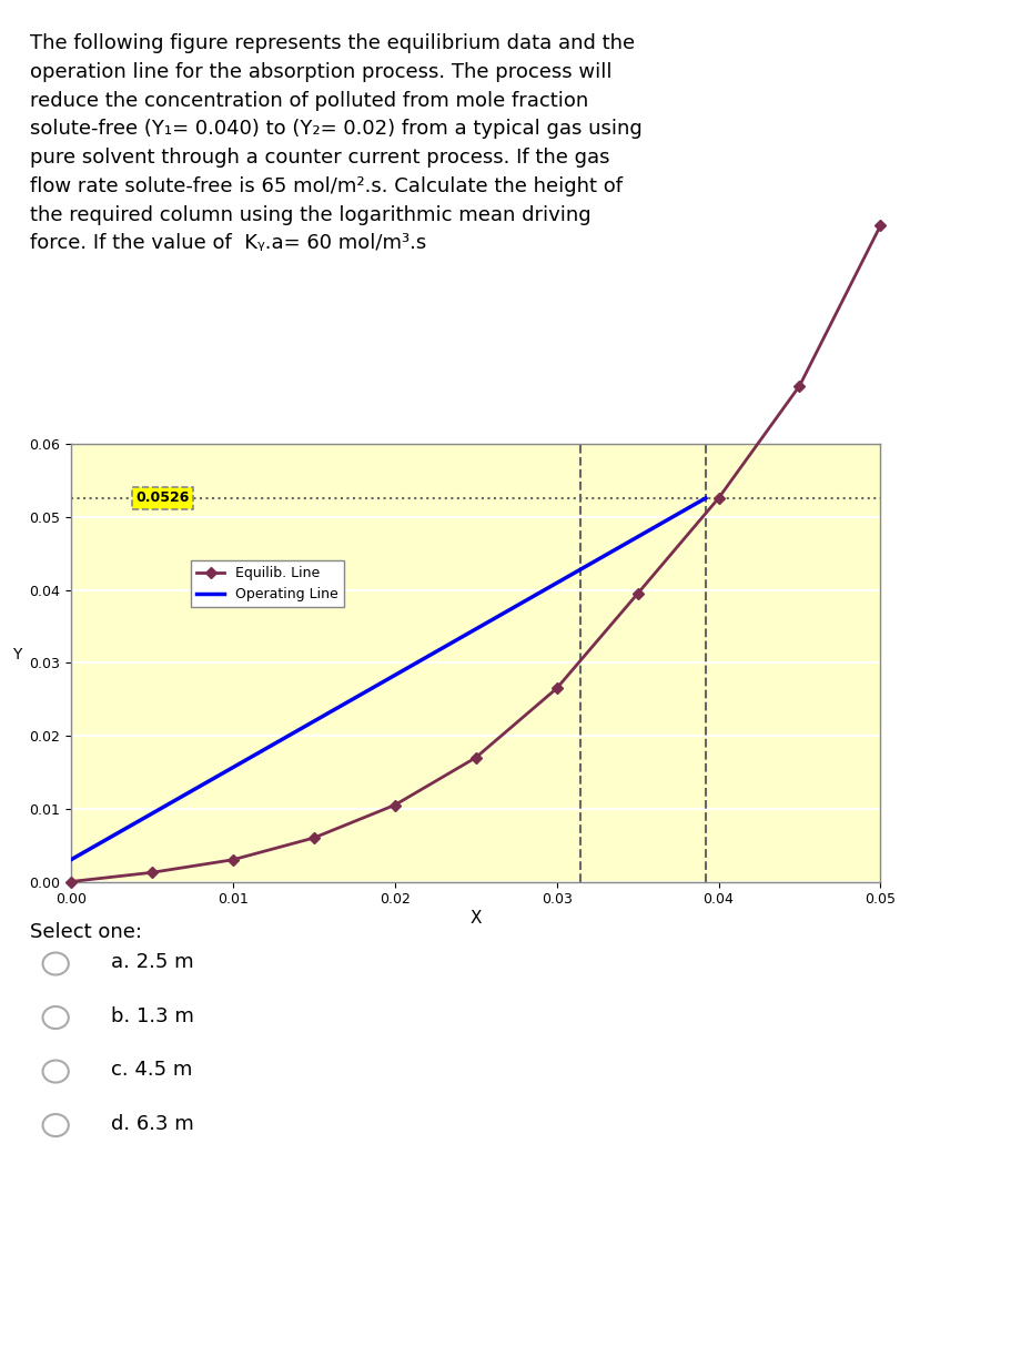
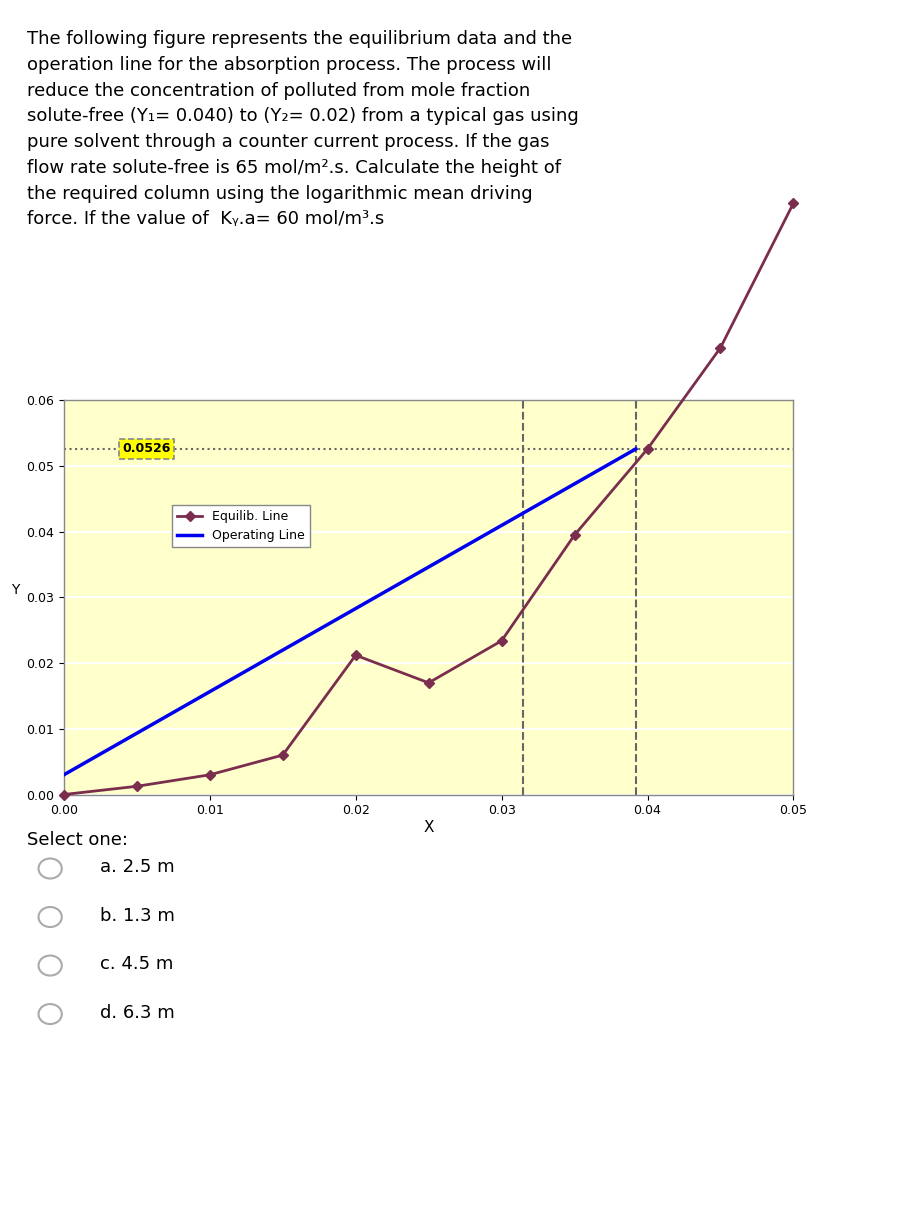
0.02: 0.0105 -> 0.0212
0.03: 0.0265 -> 0.0234
